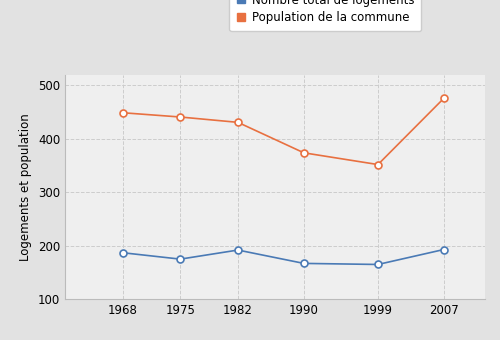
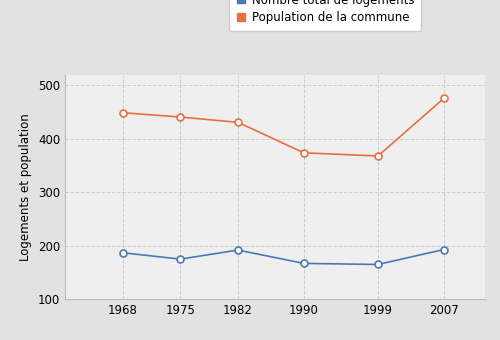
Population de la commune/1999: 352 -> 368
